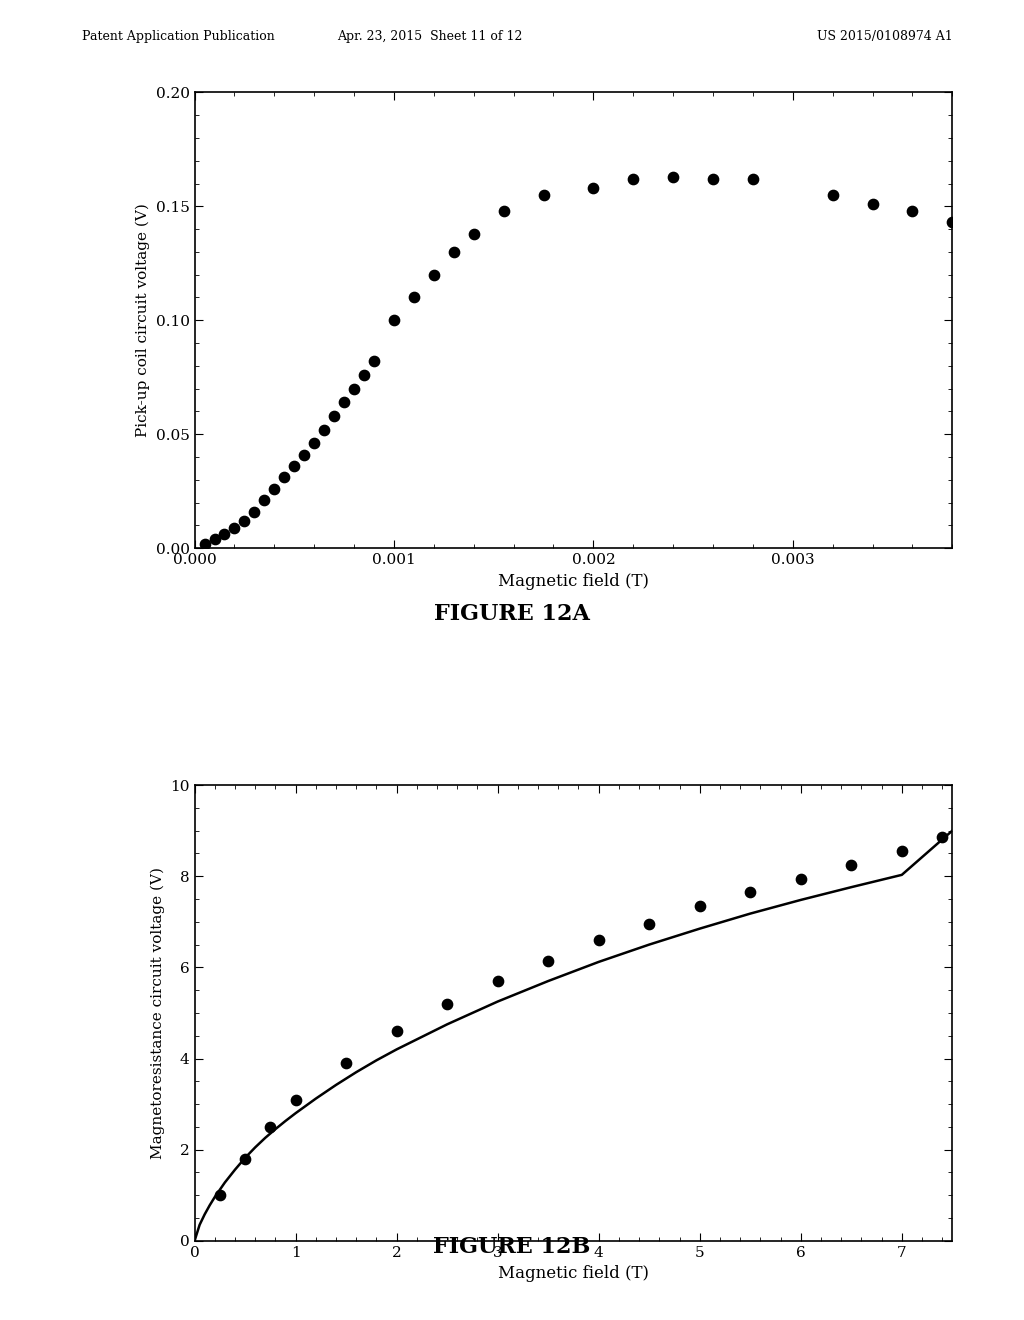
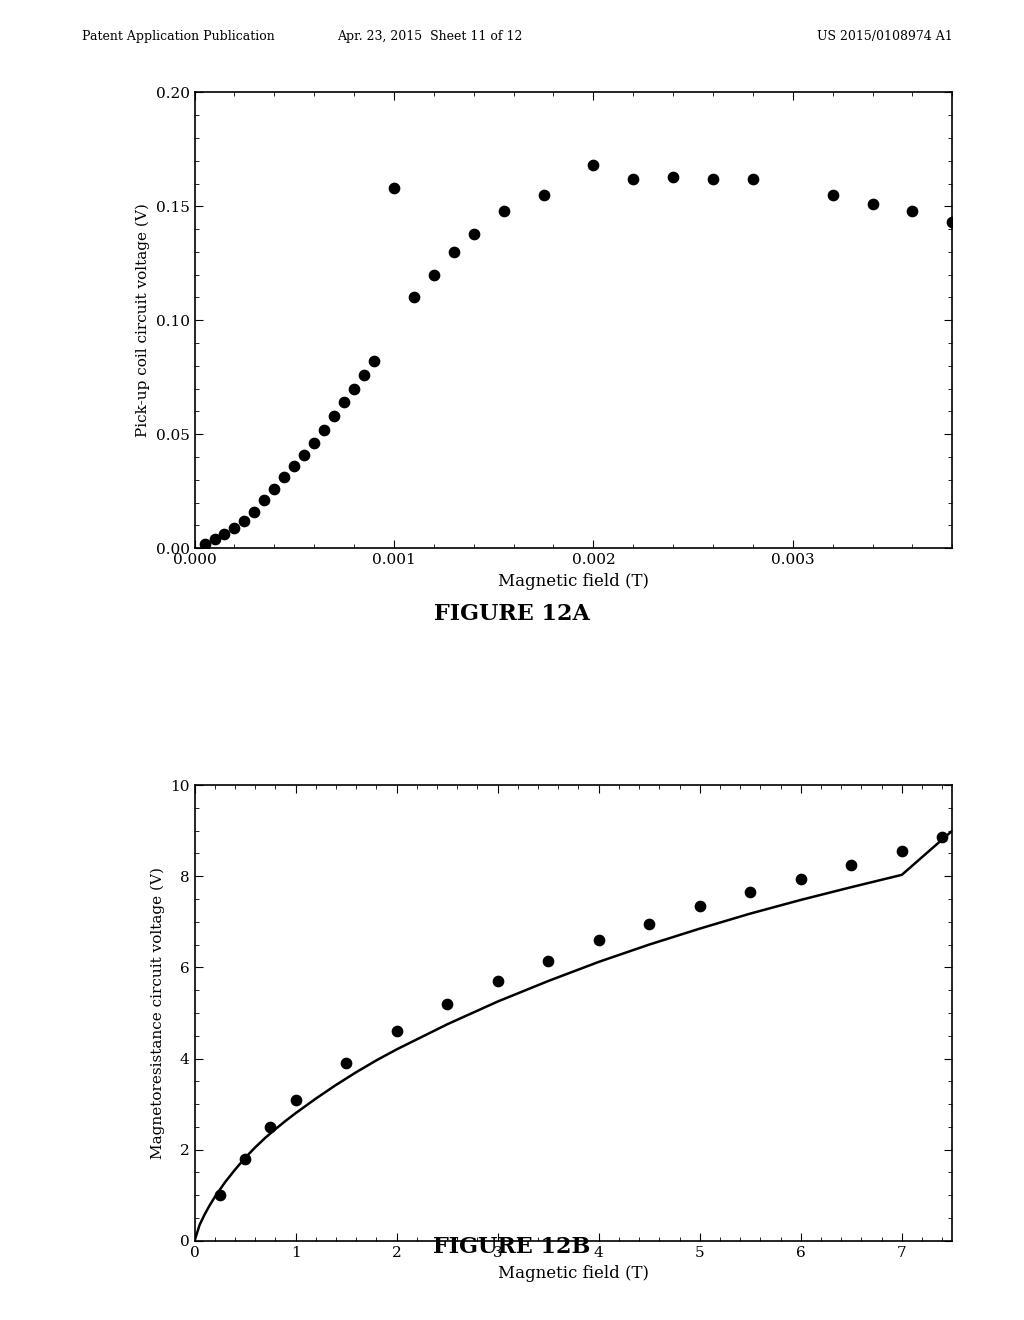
0.001: 0.100 -> 0.158
0.002: 0.158 -> 0.168
